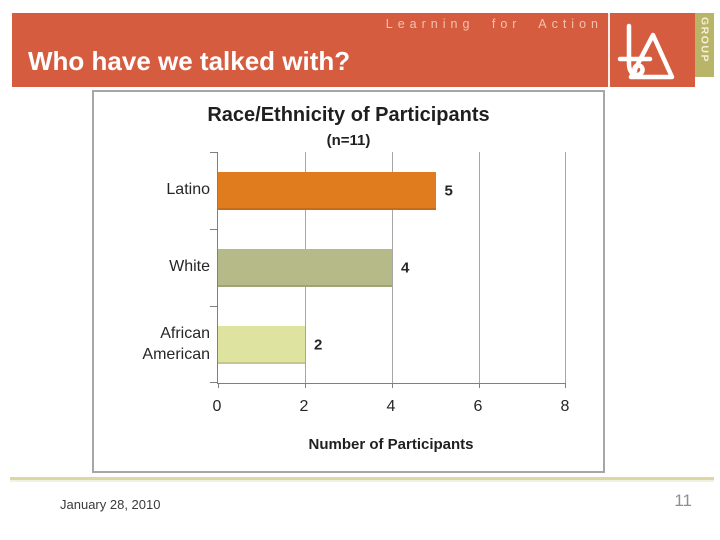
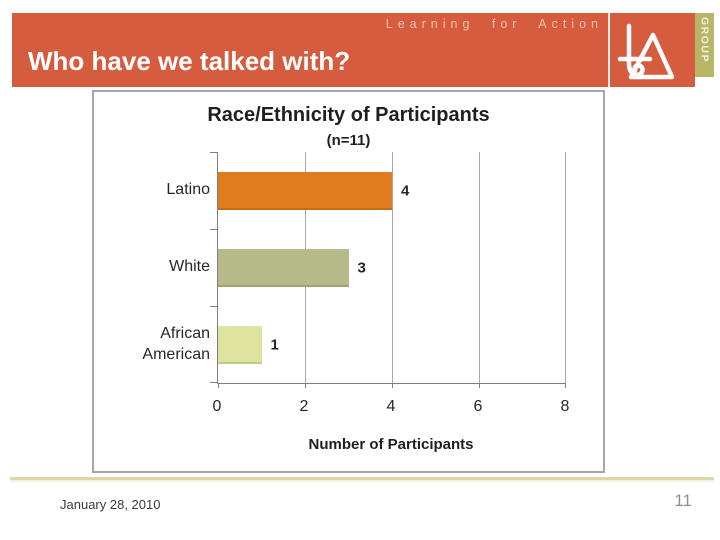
Latino: 5 -> 4
White: 4 -> 3
African American: 2 -> 1
